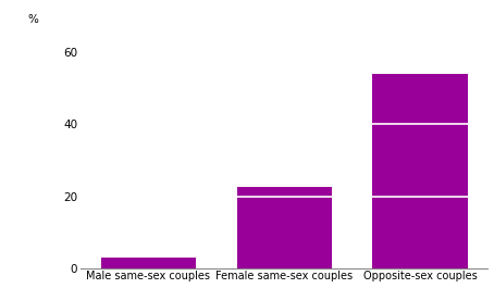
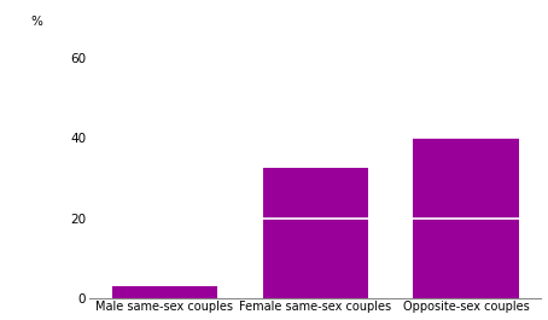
Female same-sex couples: 22.5 -> 32.5
Opposite-sex couples: 54.0 -> 40.0
